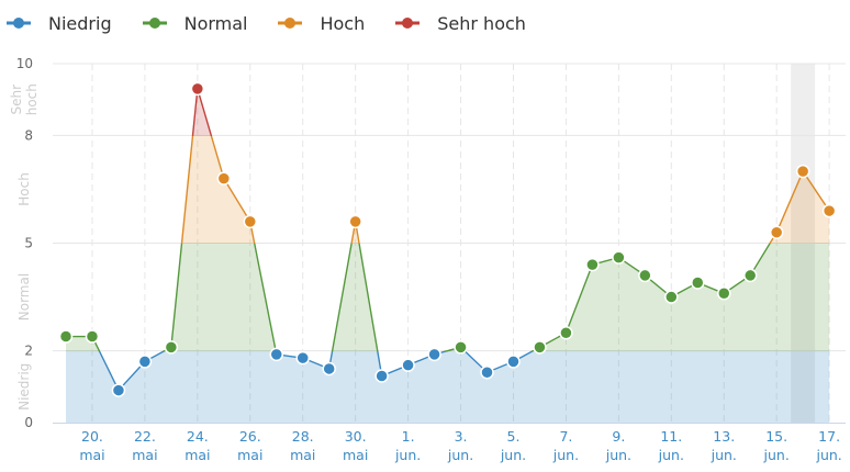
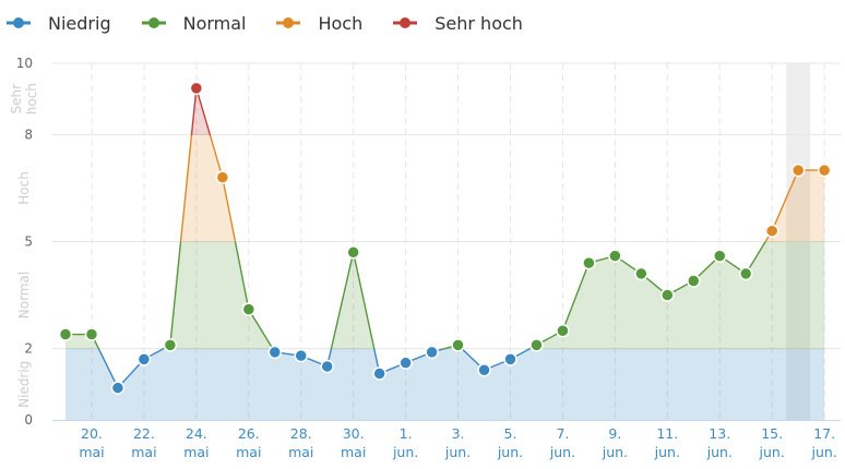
26. mai: 5.6 -> 3.1
30. mai: 5.6 -> 4.7
13. jun.: 3.6 -> 4.6
17. jun.: 5.9 -> 7.0
